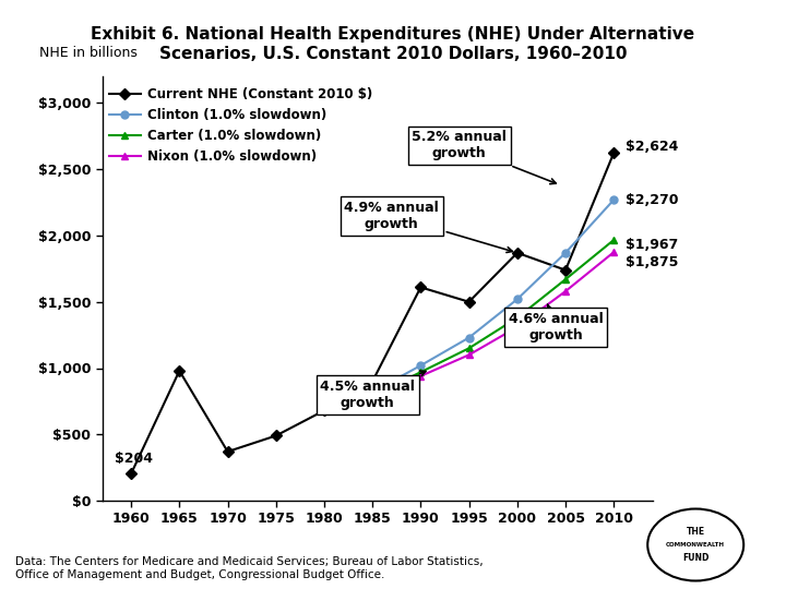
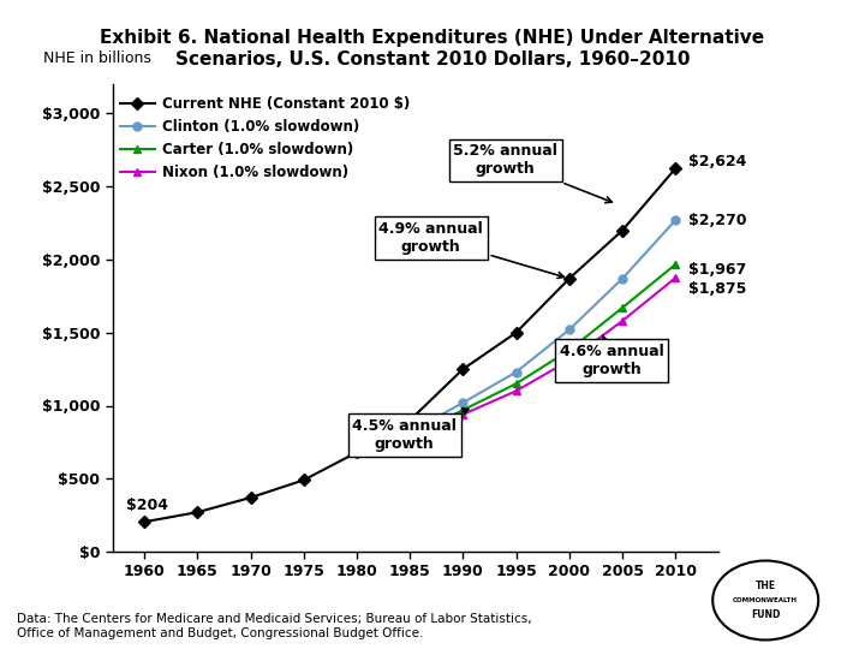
Current NHE (Constant 2010 $)/1965: $980 -> $270
Current NHE (Constant 2010 $)/1990: $1,610 -> $1,250
Current NHE (Constant 2010 $)/2005: $1,740 -> $2,200
